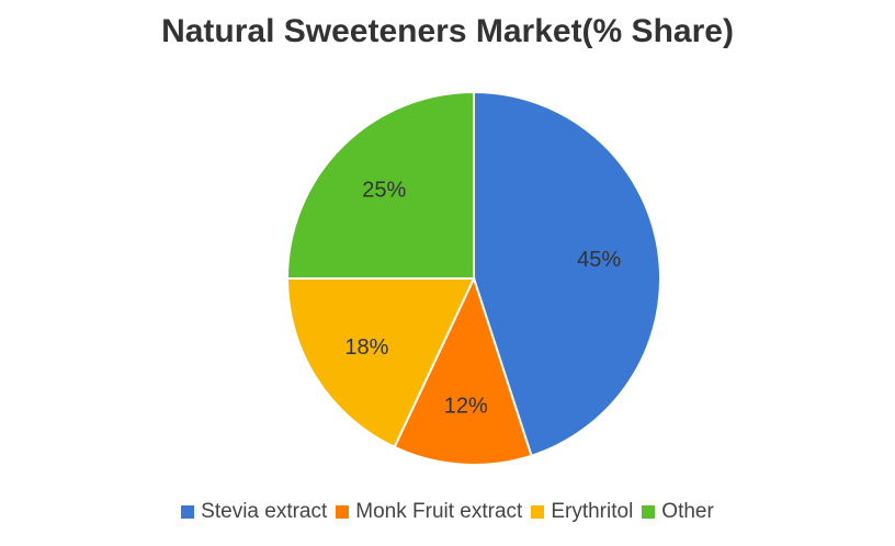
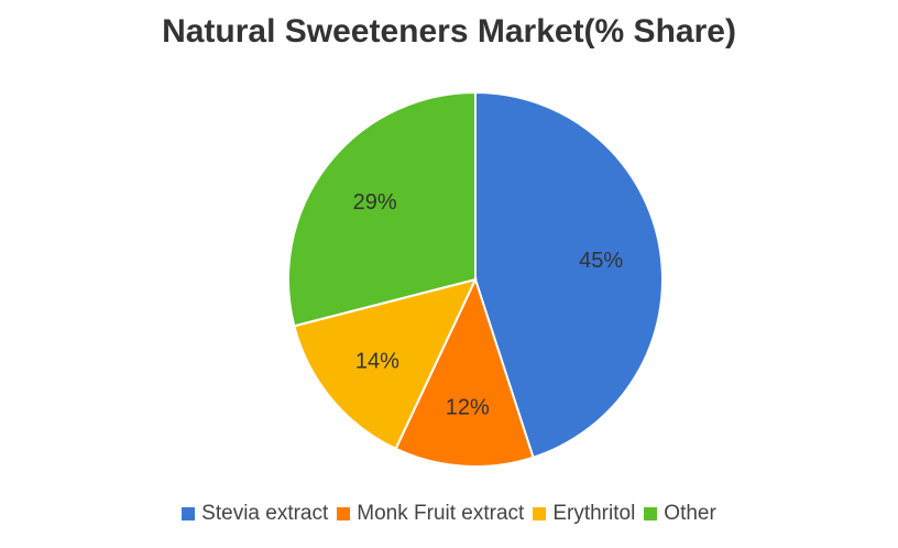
Erythritol: 18% -> 14%
Other: 25% -> 29%
